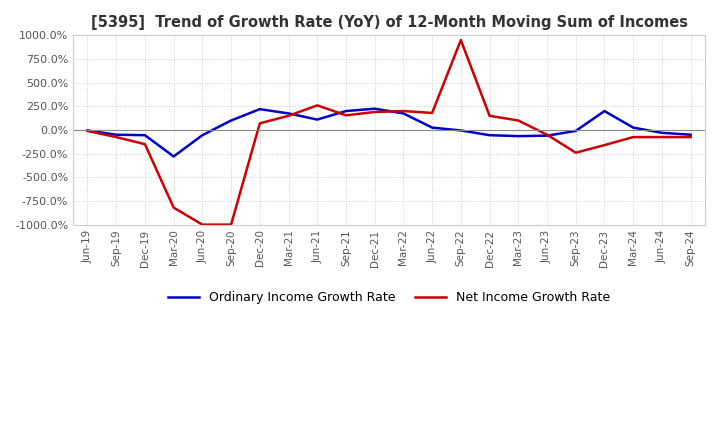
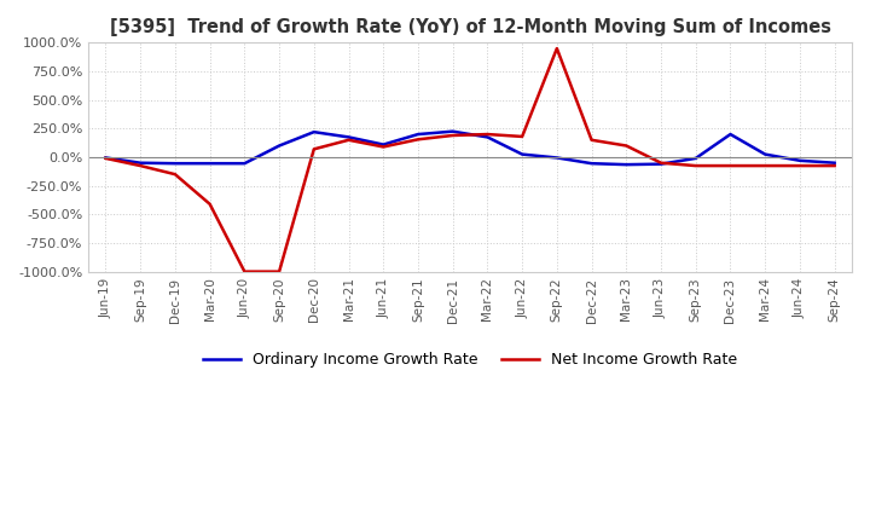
Ordinary Income Growth Rate/Mar-20: -280% -> -60%
Net Income Growth Rate/Mar-20: -820% -> -410%
Net Income Growth Rate/Jun-21: 260% -> 90%
Net Income Growth Rate/Sep-23: -240% -> -80%
Net Income Growth Rate/Dec-23: -160% -> -80%
